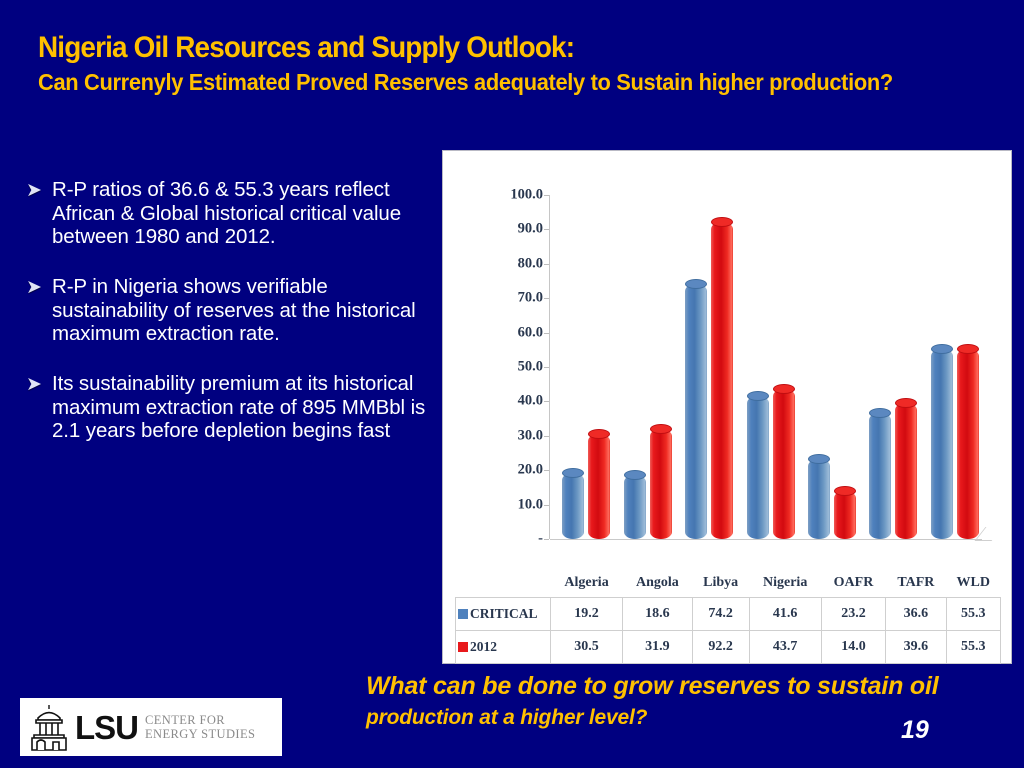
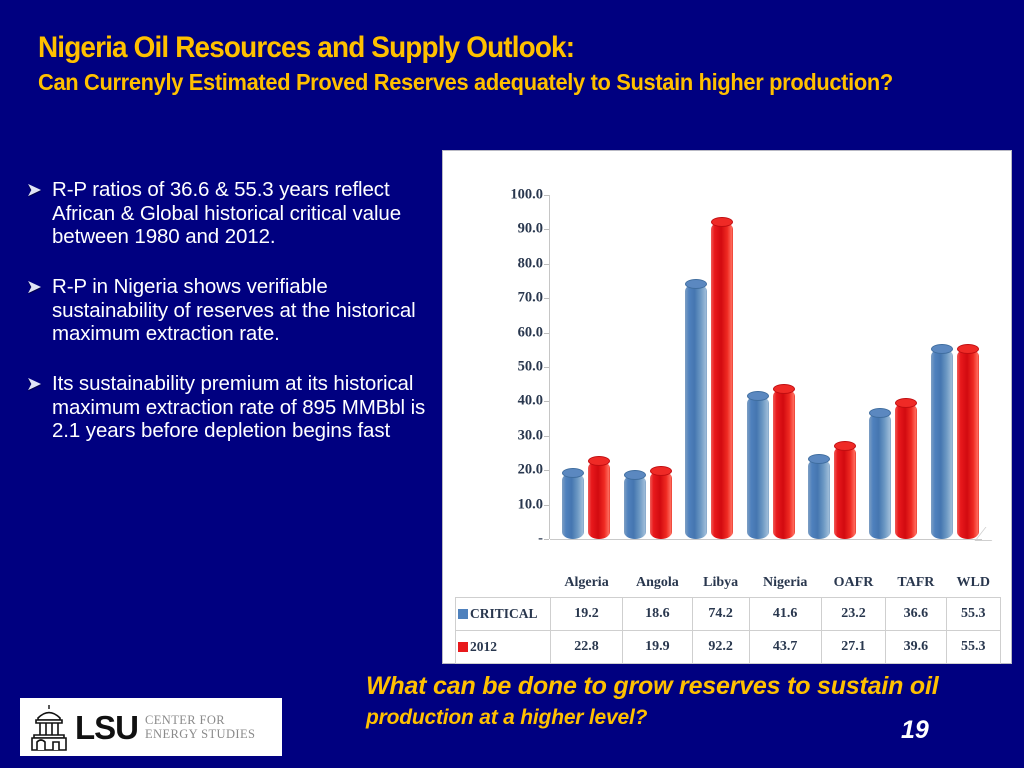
2012/Algeria: 30.5 -> 22.8
2012/Angola: 31.9 -> 19.9
2012/OAFR: 14.0 -> 27.1
